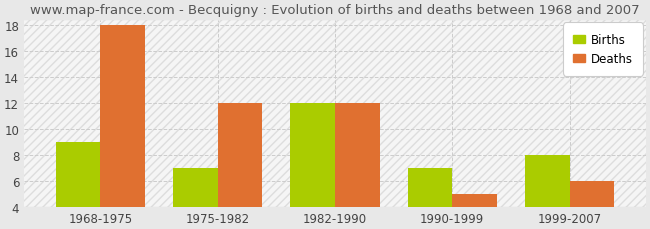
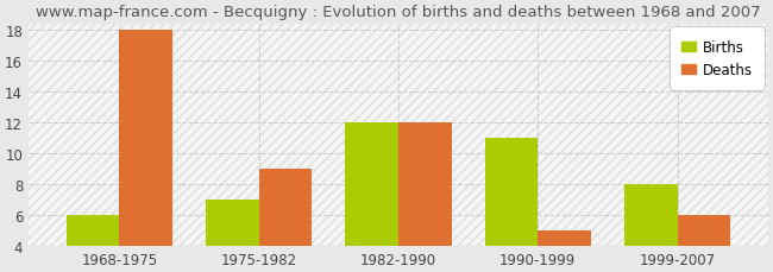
Births/1968-1975: 9 -> 6
Deaths/1975-1982: 12 -> 9
Births/1990-1999: 7 -> 11
